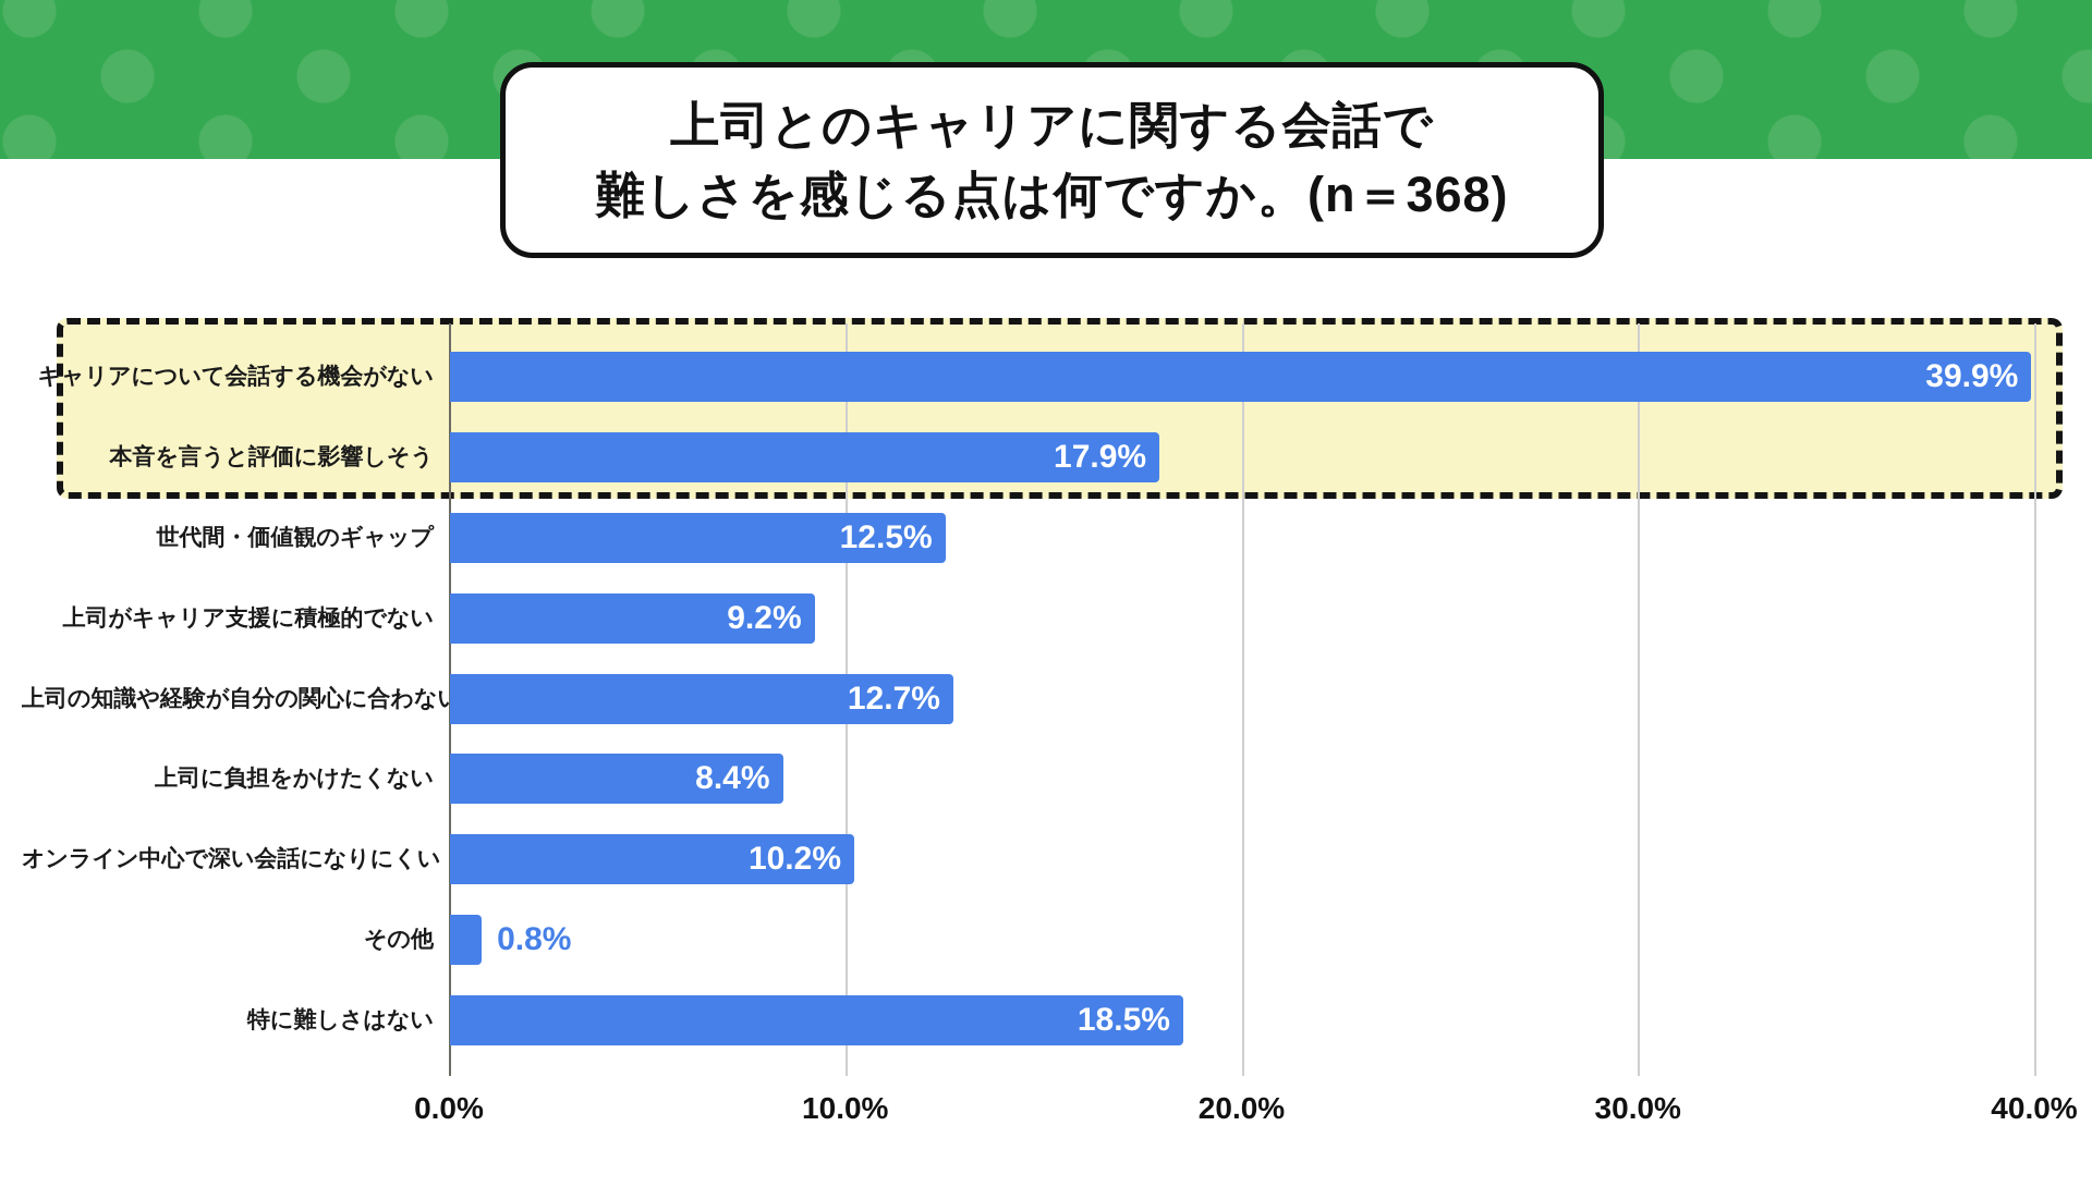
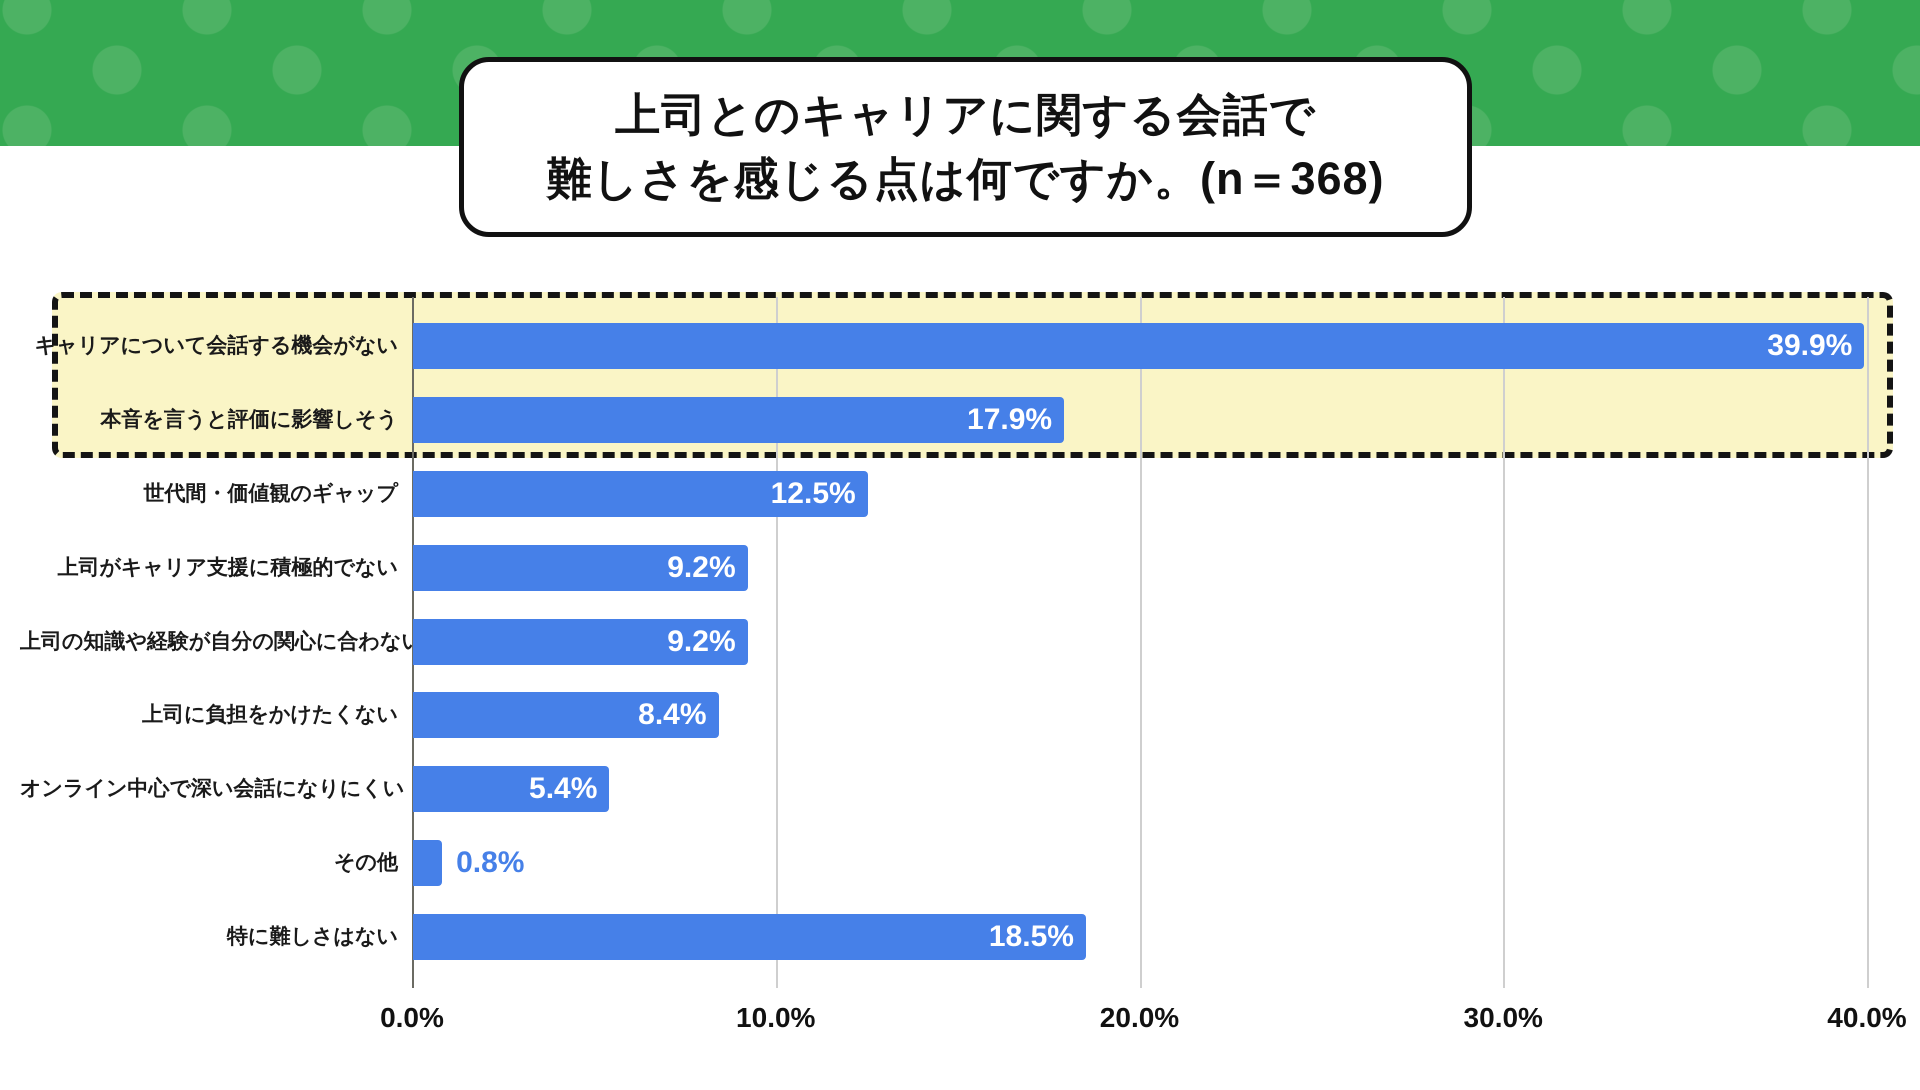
上司の知識や経験が自分の関心に合わない: 12.7% -> 9.2%
オンライン中心で深い会話になりにくい: 10.2% -> 5.4%
